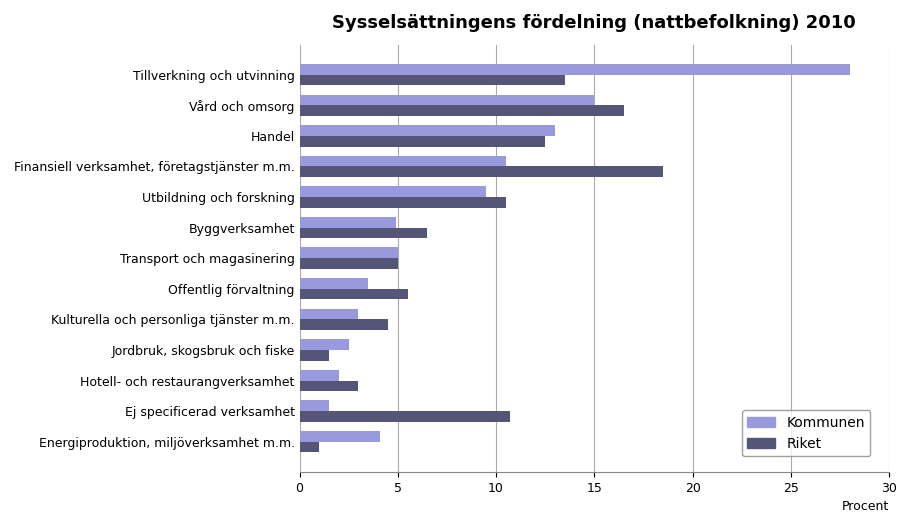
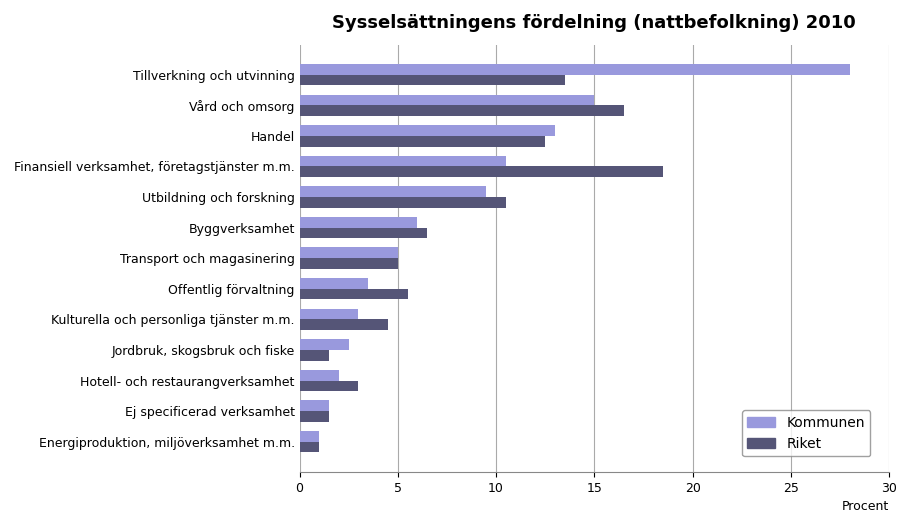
Kommunen/Byggverksamhet: 4.9 -> 6.0
Riket/Ej specificerad verksamhet: 10.7 -> 1.5
Kommunen/Energiproduktion, miljöverksamhet m.m.: 4.1 -> 1.0
